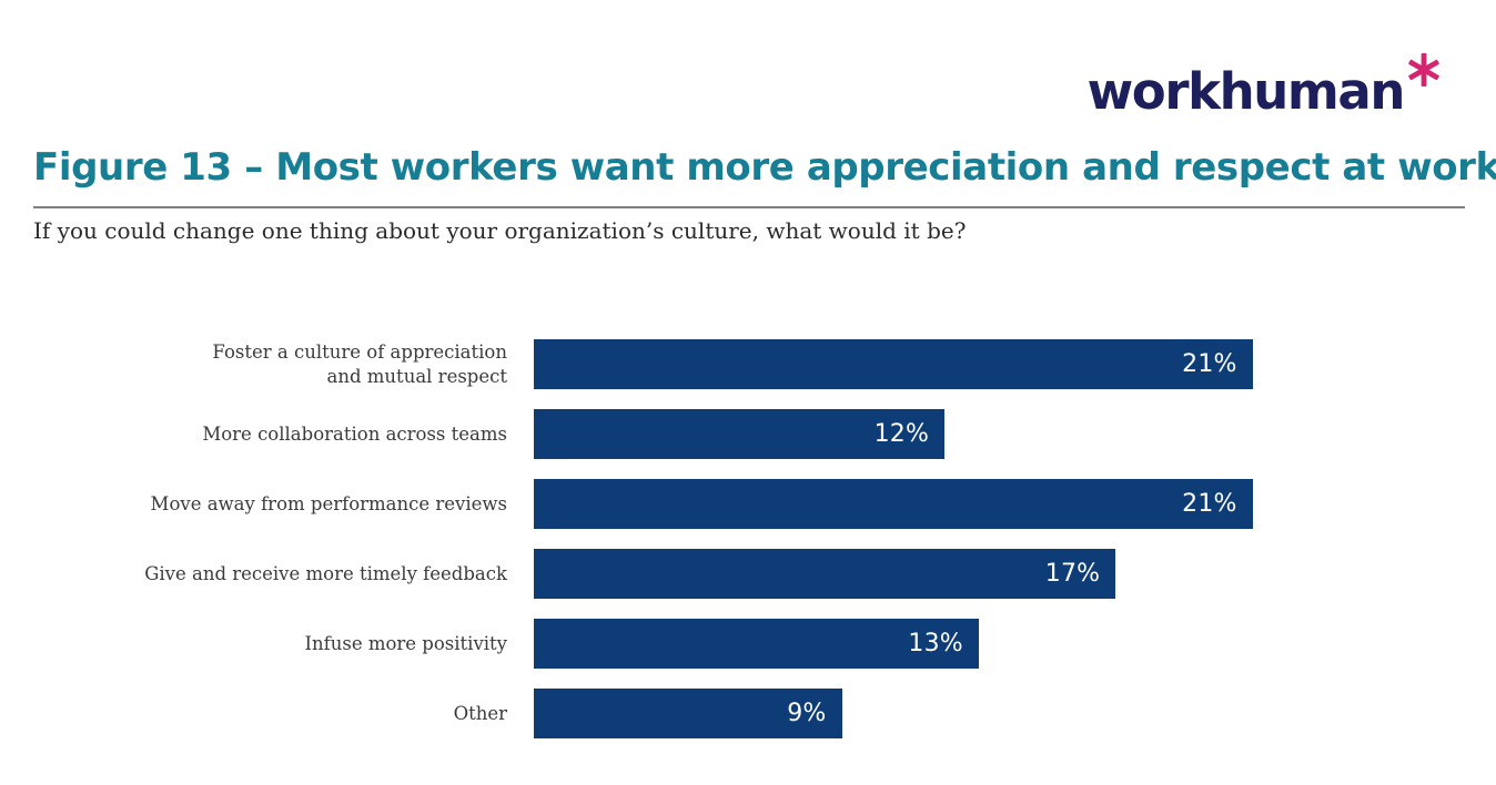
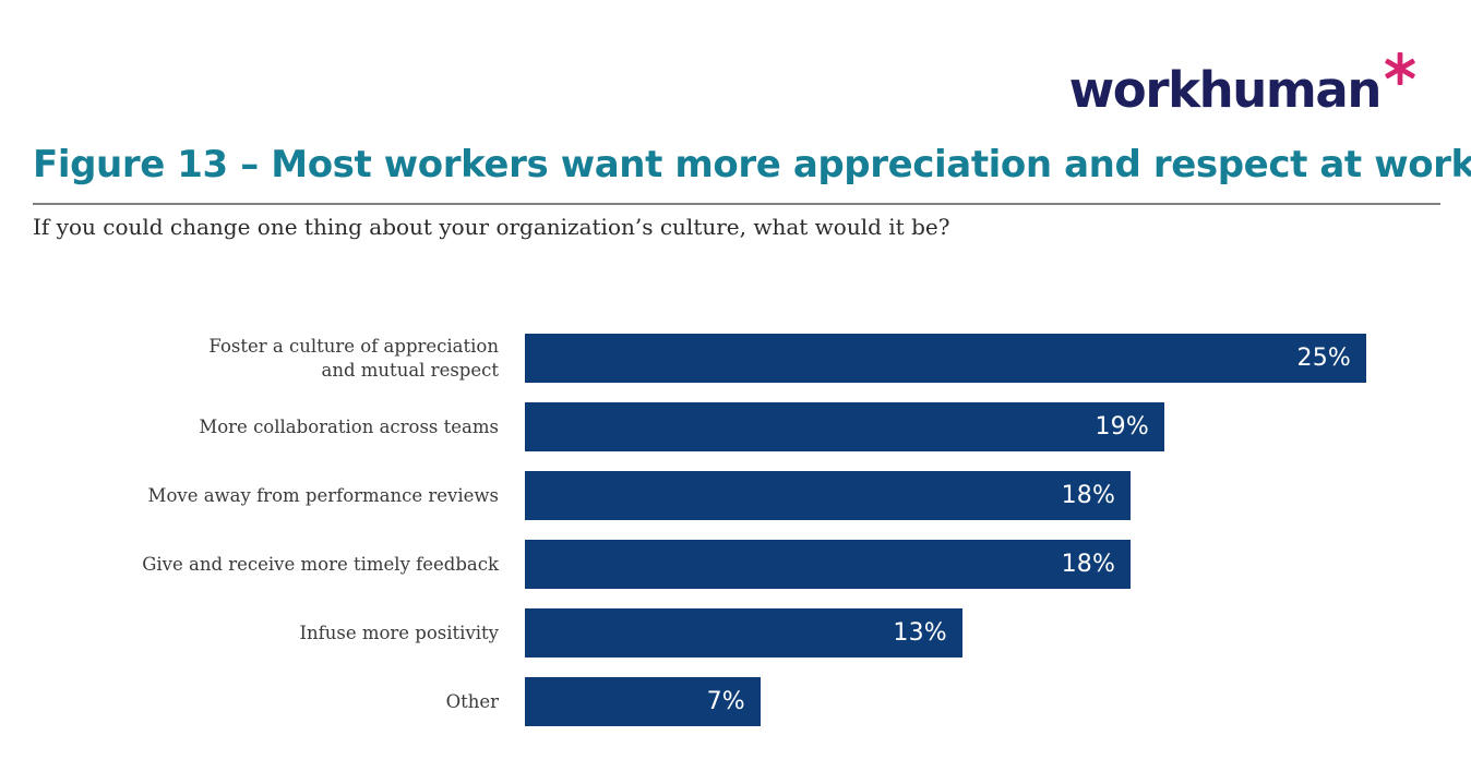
Foster a culture of appreciation and mutual respect: 21% -> 25%
More collaboration across teams: 12% -> 19%
Move away from performance reviews: 21% -> 18%
Give and receive more timely feedback: 17% -> 18%
Other: 9% -> 7%
